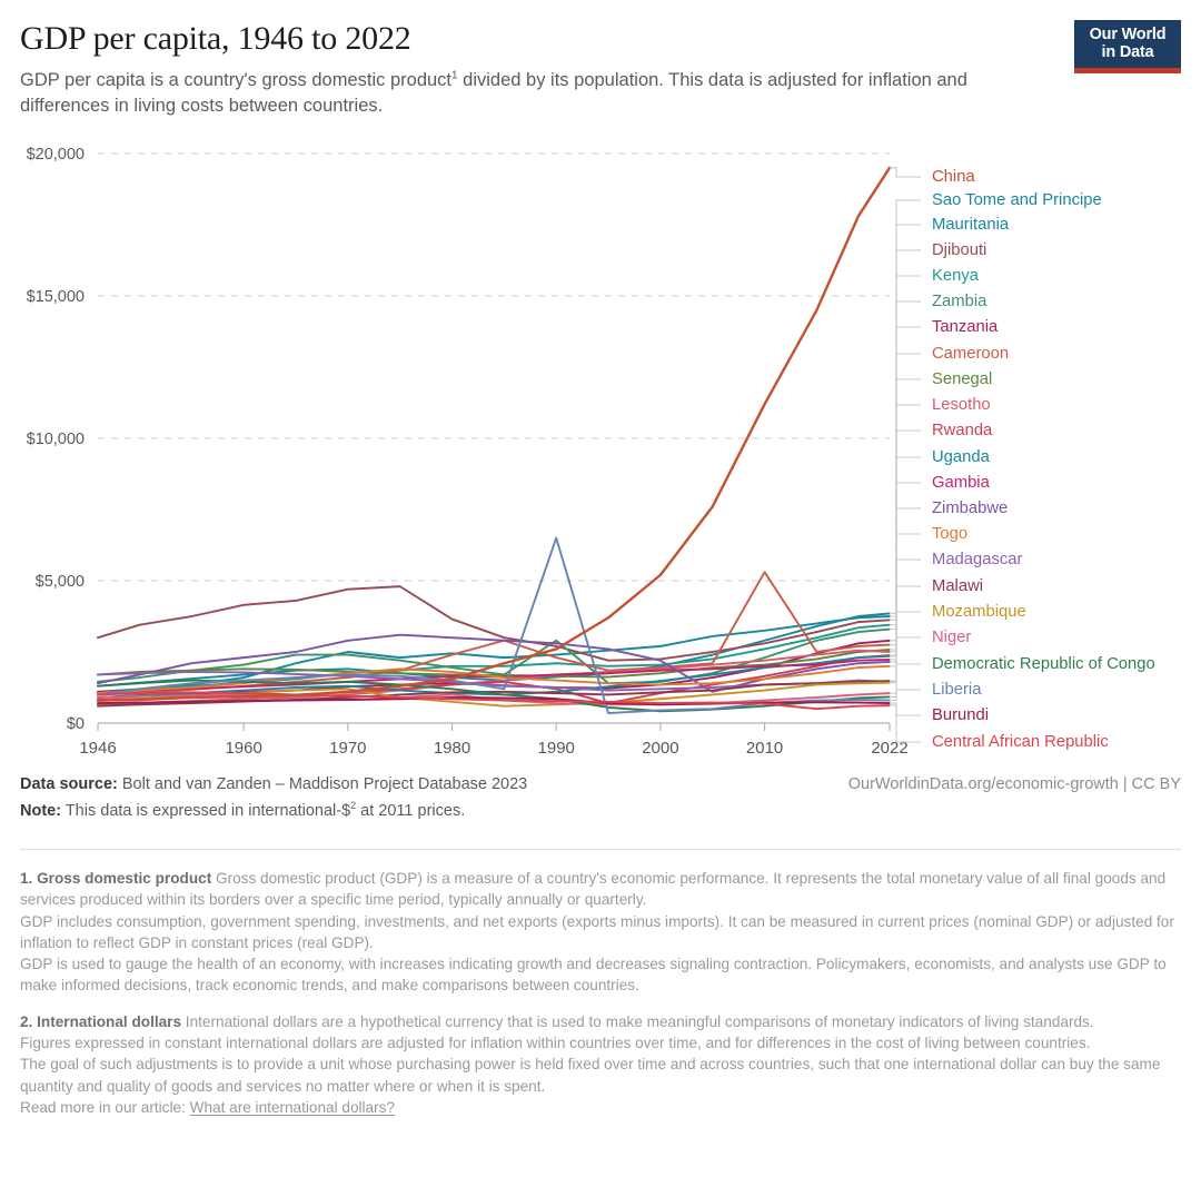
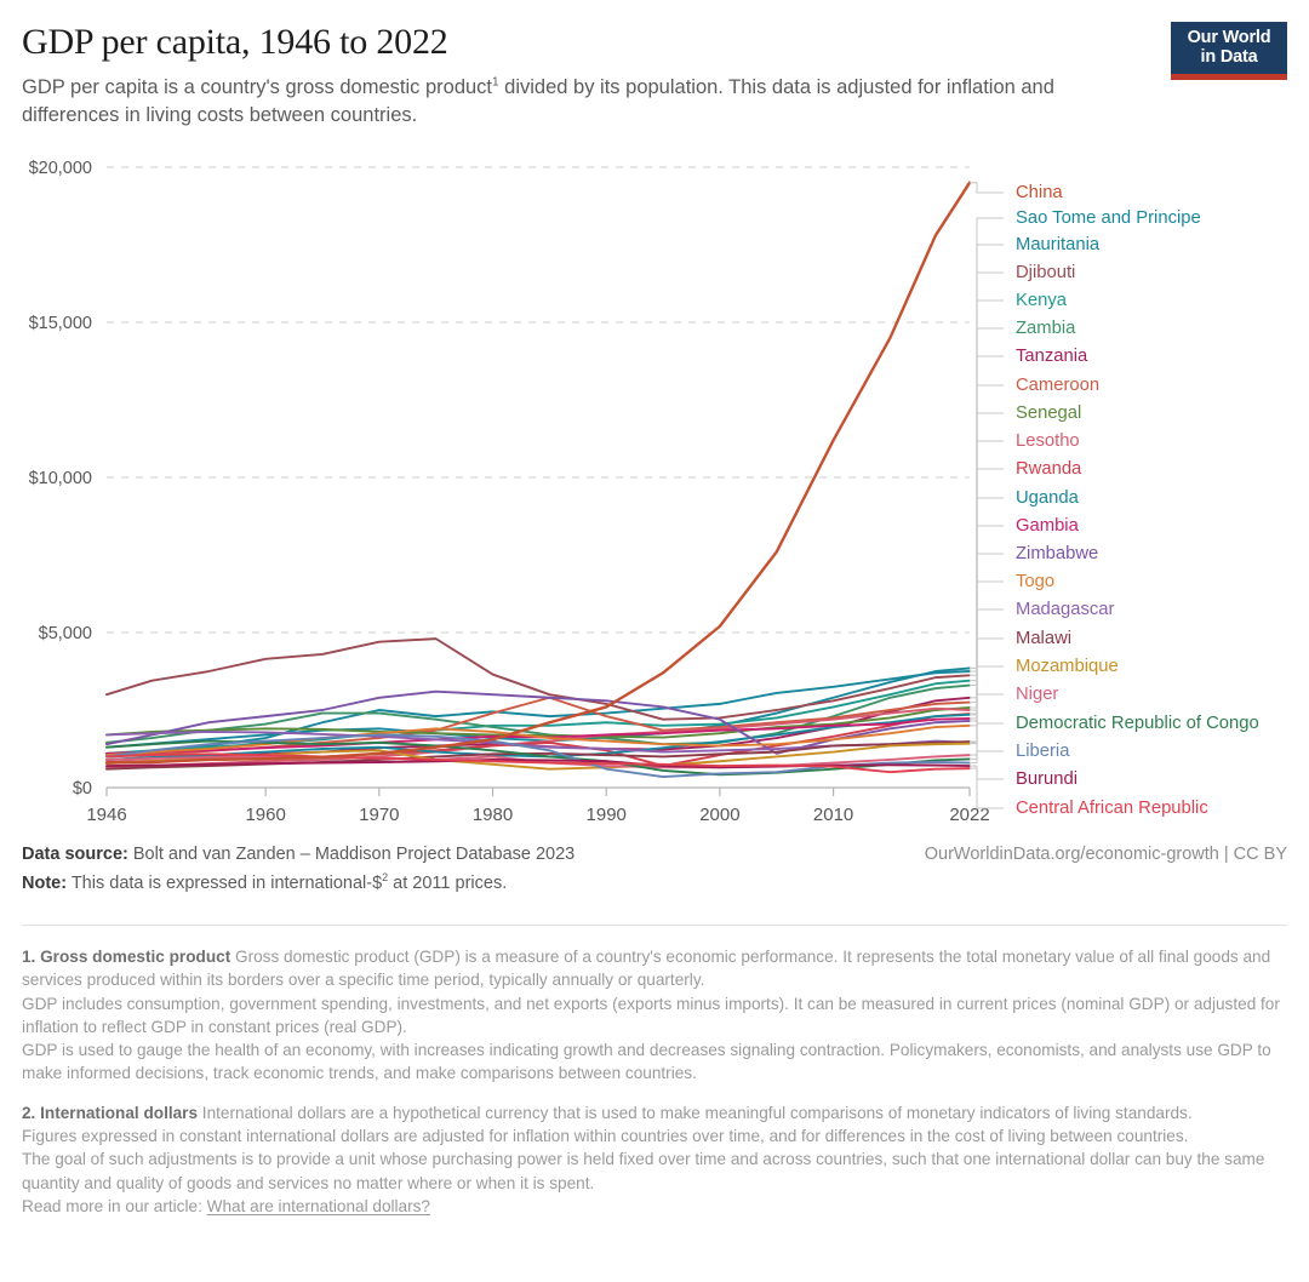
Zambia/1990: $2900 -> $1600
Liberia/1990: $6500 -> $600
Cameroon/2010: $5300 -> $2200
